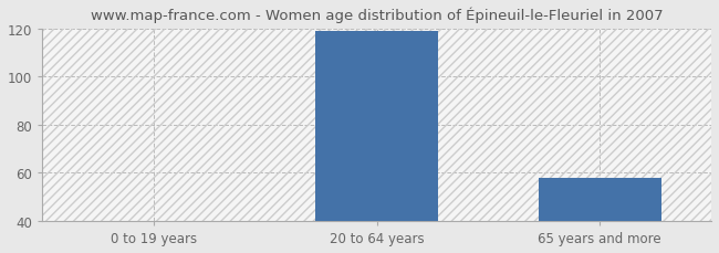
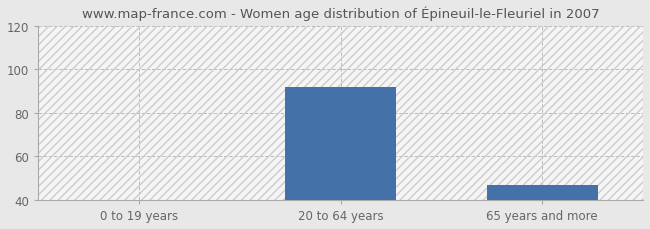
20 to 64 years: 119 -> 92
65 years and more: 58 -> 47
